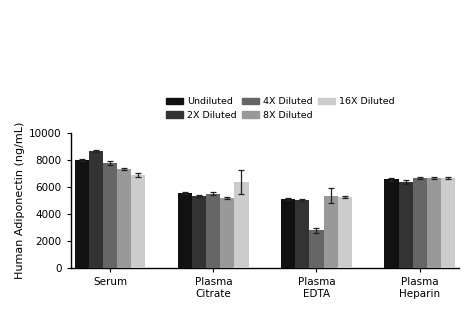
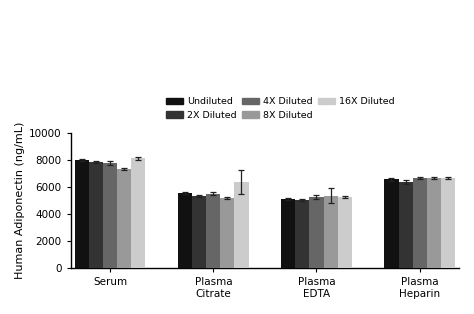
2X Diluted/Serum: 8700 -> 7900
16X Diluted/Serum: 6900 -> 8100
4X Diluted/Plasma EDTA: 2800 -> 5300
